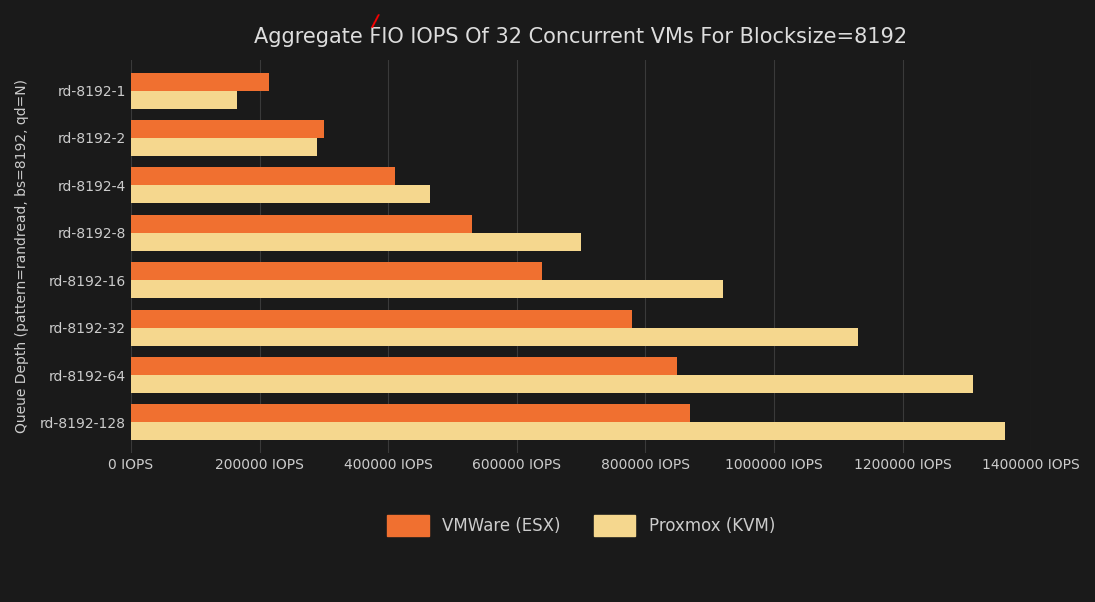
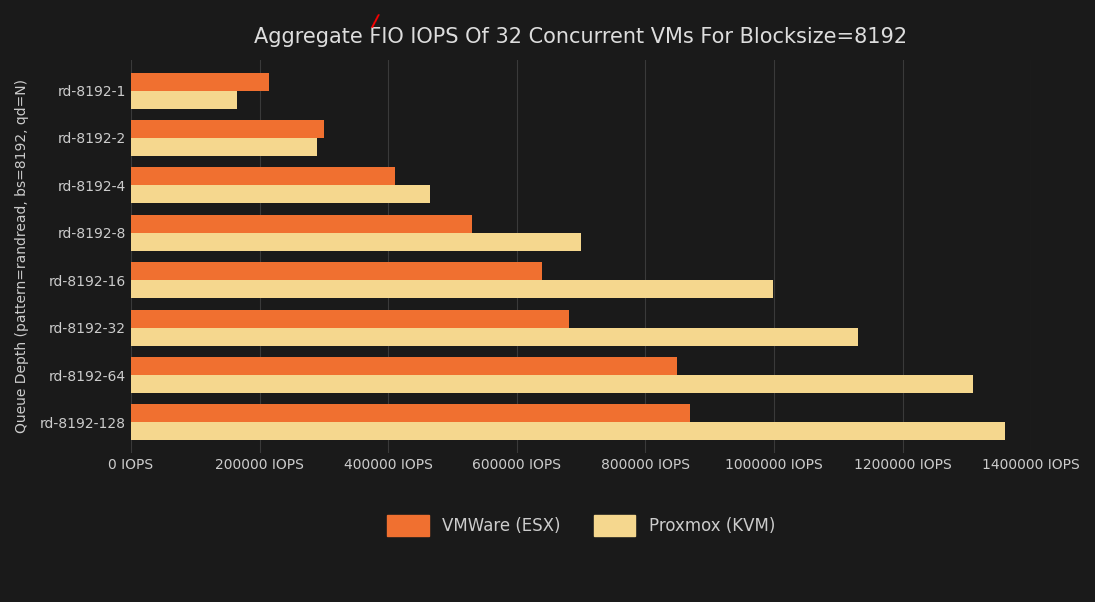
Proxmox (KVM)/rd-8192-16: 920000 IOPS -> 998000 IOPS
VMWare (ESX)/rd-8192-32: 780000 IOPS -> 682000 IOPS
